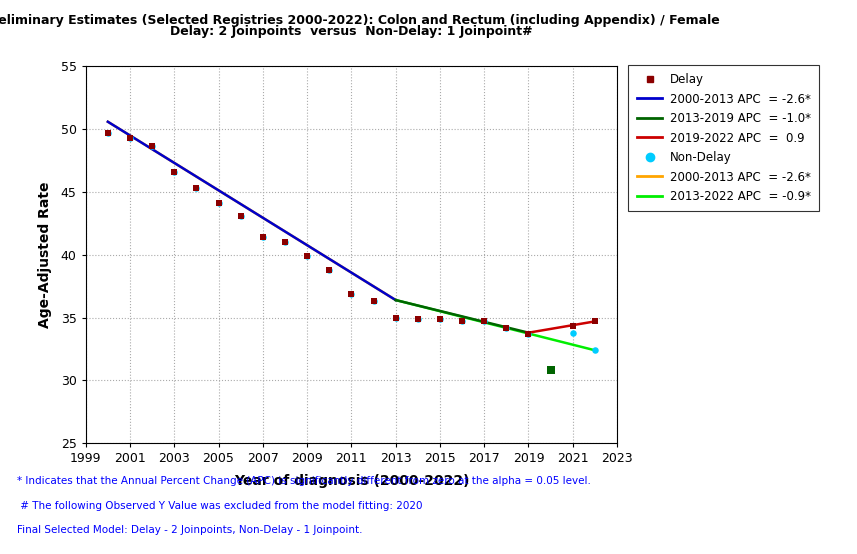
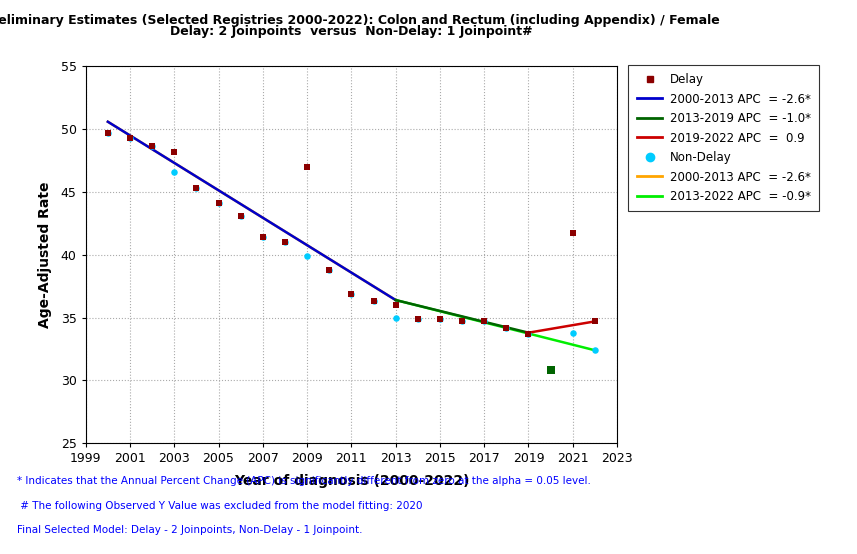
Delay/2003: 46.6 -> 48.2
Delay/2009: 39.9 -> 47.0
Delay/2013: 35.0 -> 36.0
Delay/2021: 34.3 -> 41.7
